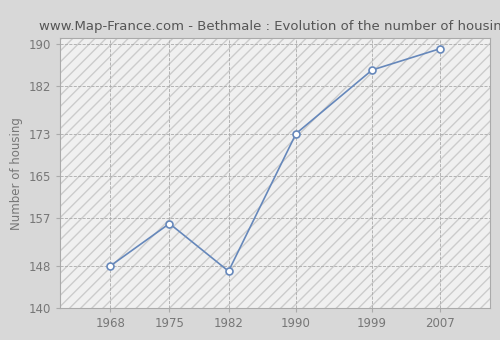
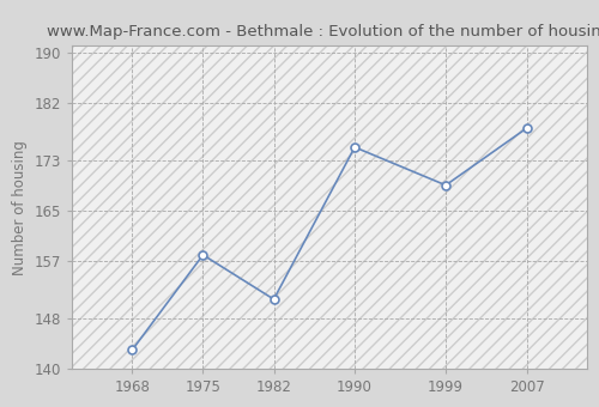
1968: 148 -> 143
1975: 156 -> 158
1982: 147 -> 151
1990: 173 -> 175
1999: 185 -> 169
2007: 189 -> 178
